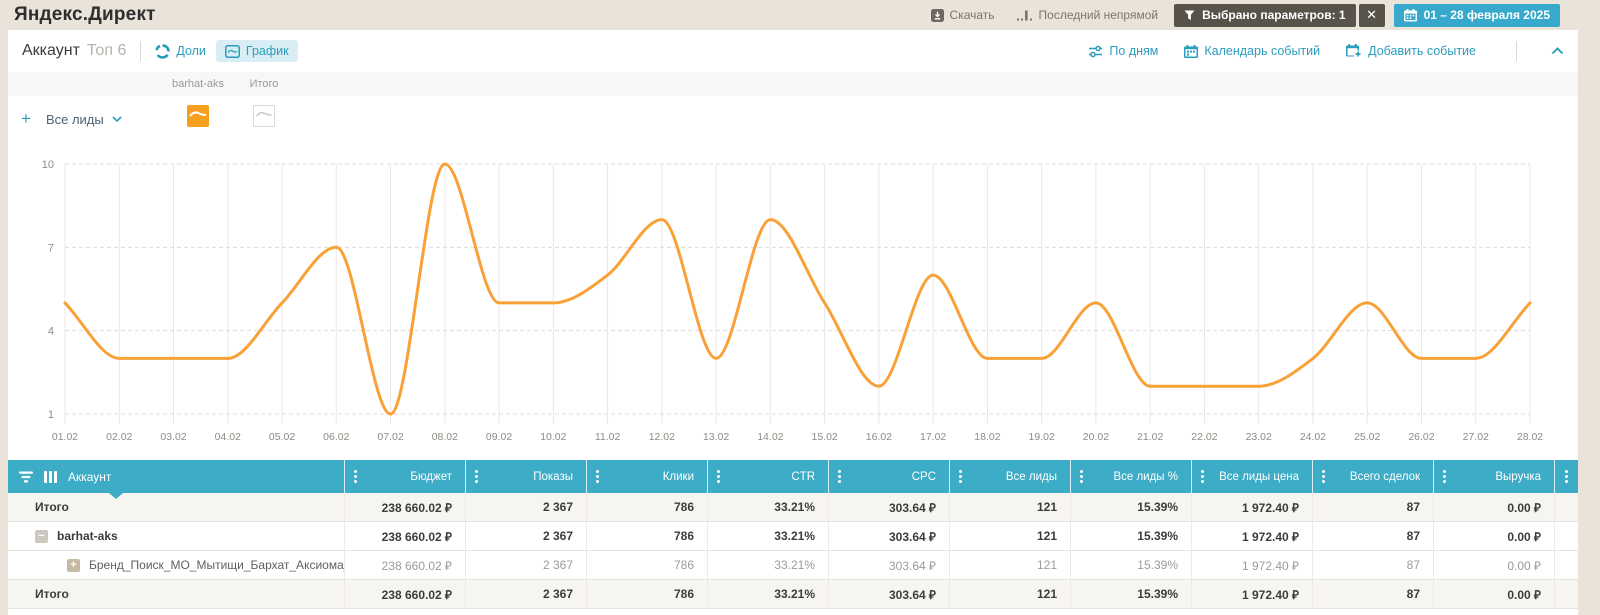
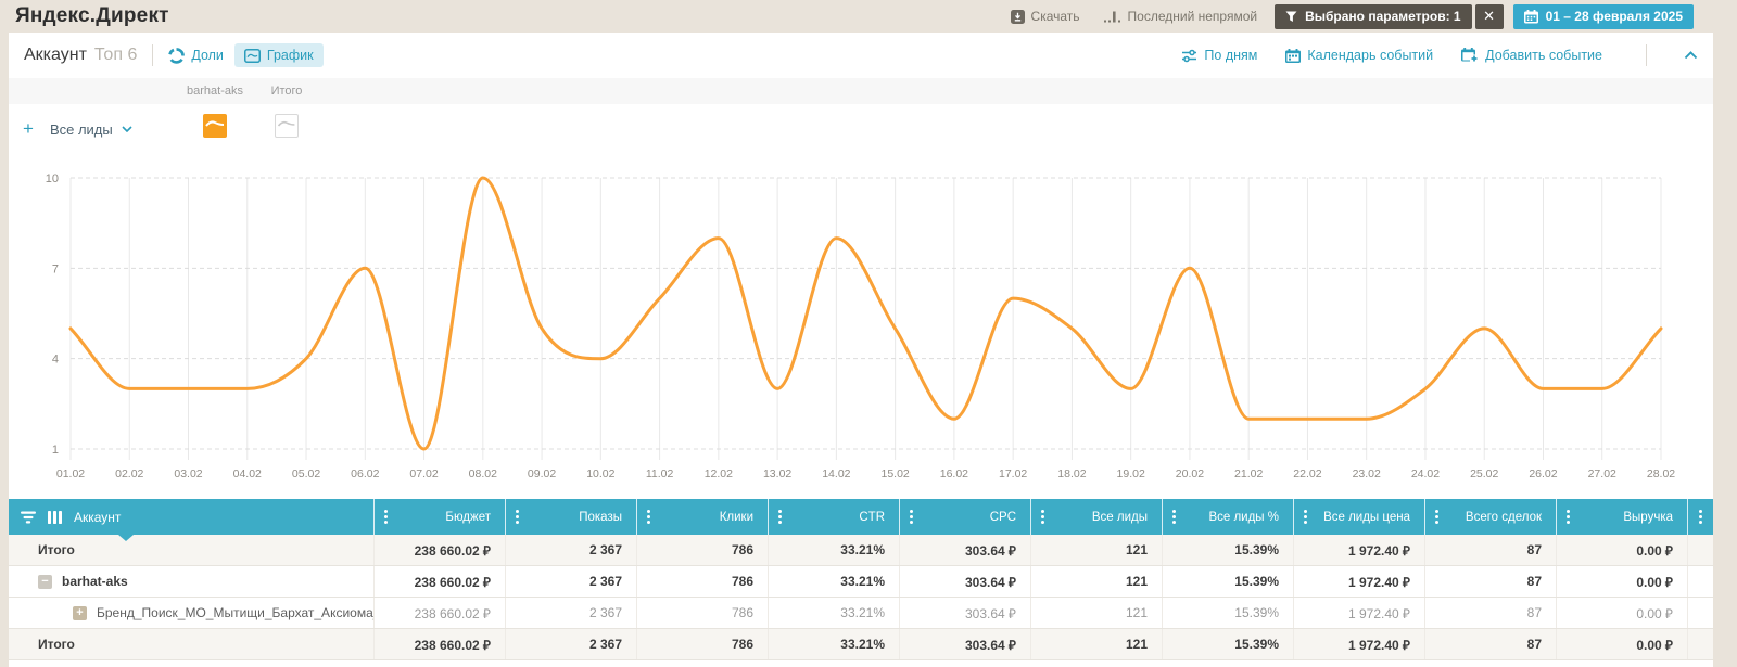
05.02: 5 -> 4
10.02: 5 -> 4
18.02: 3 -> 5
20.02: 5 -> 7
